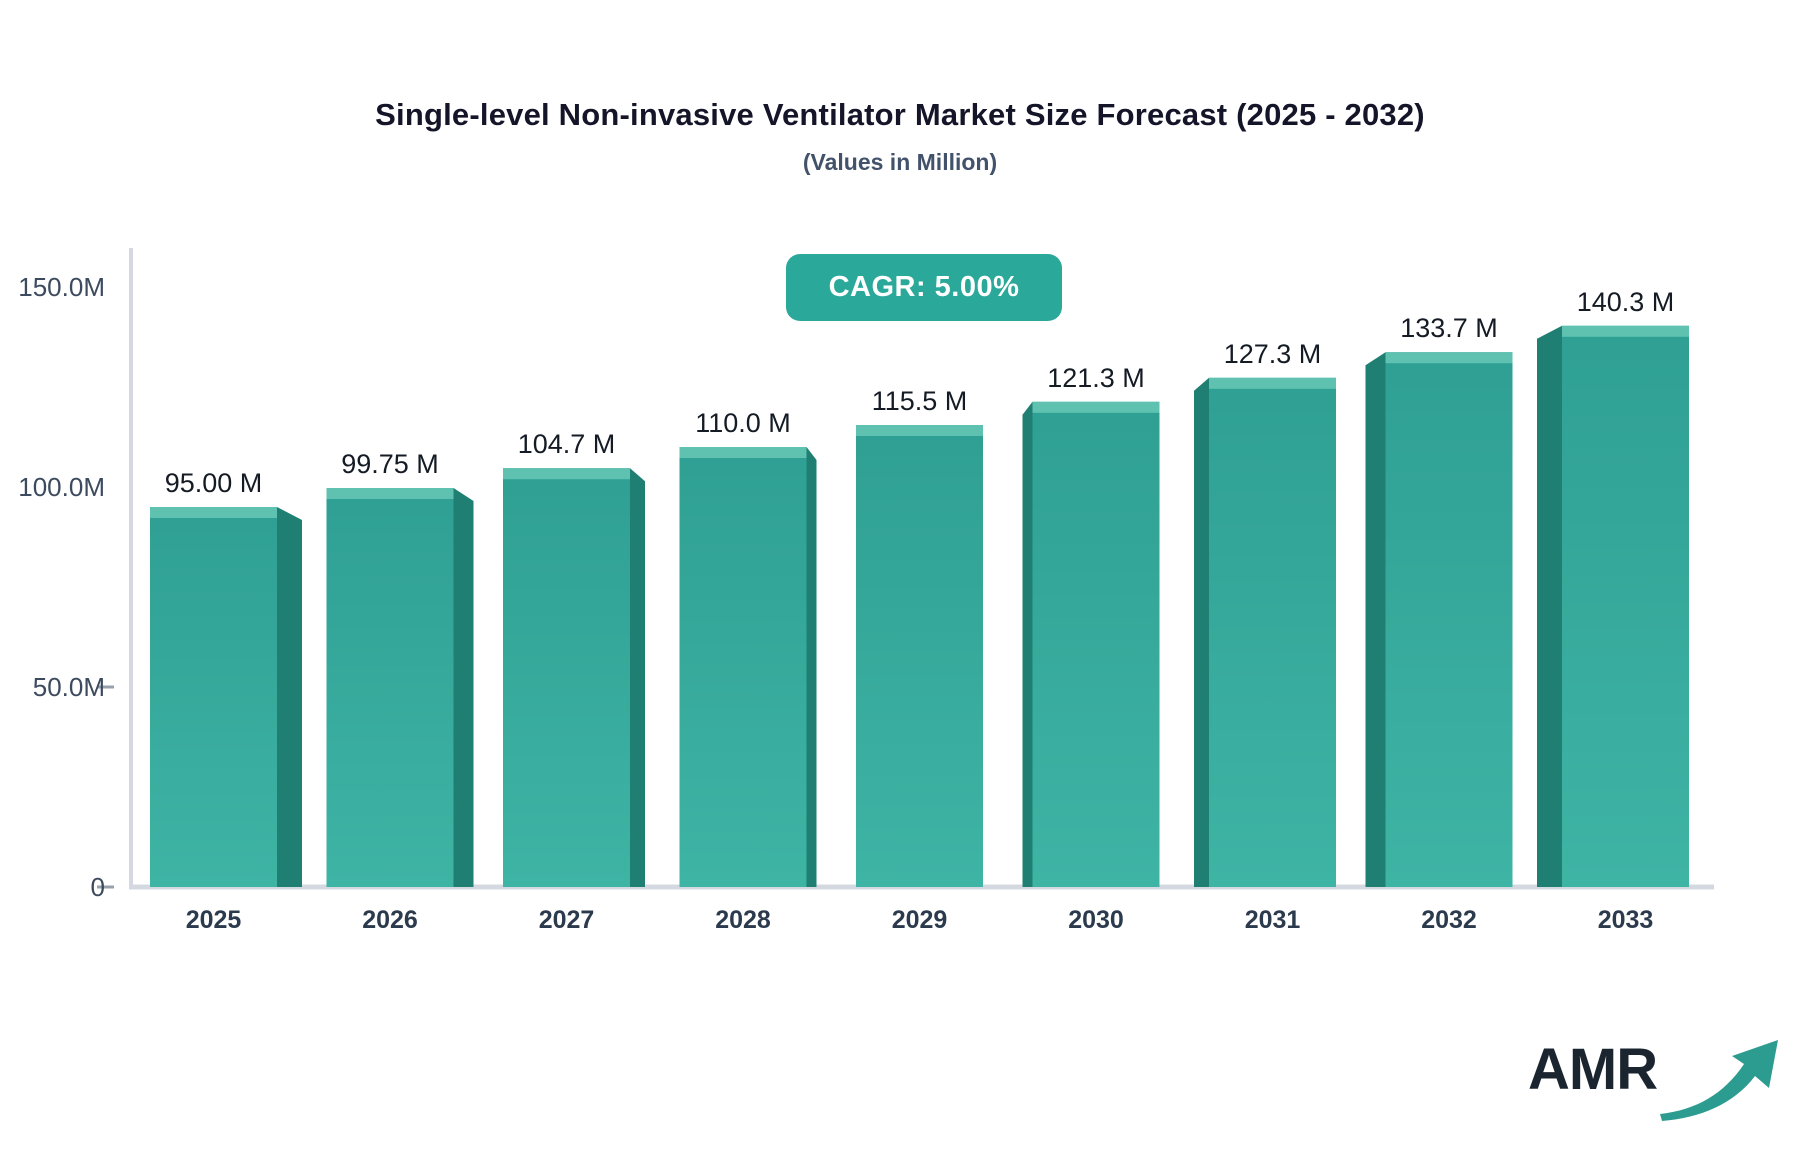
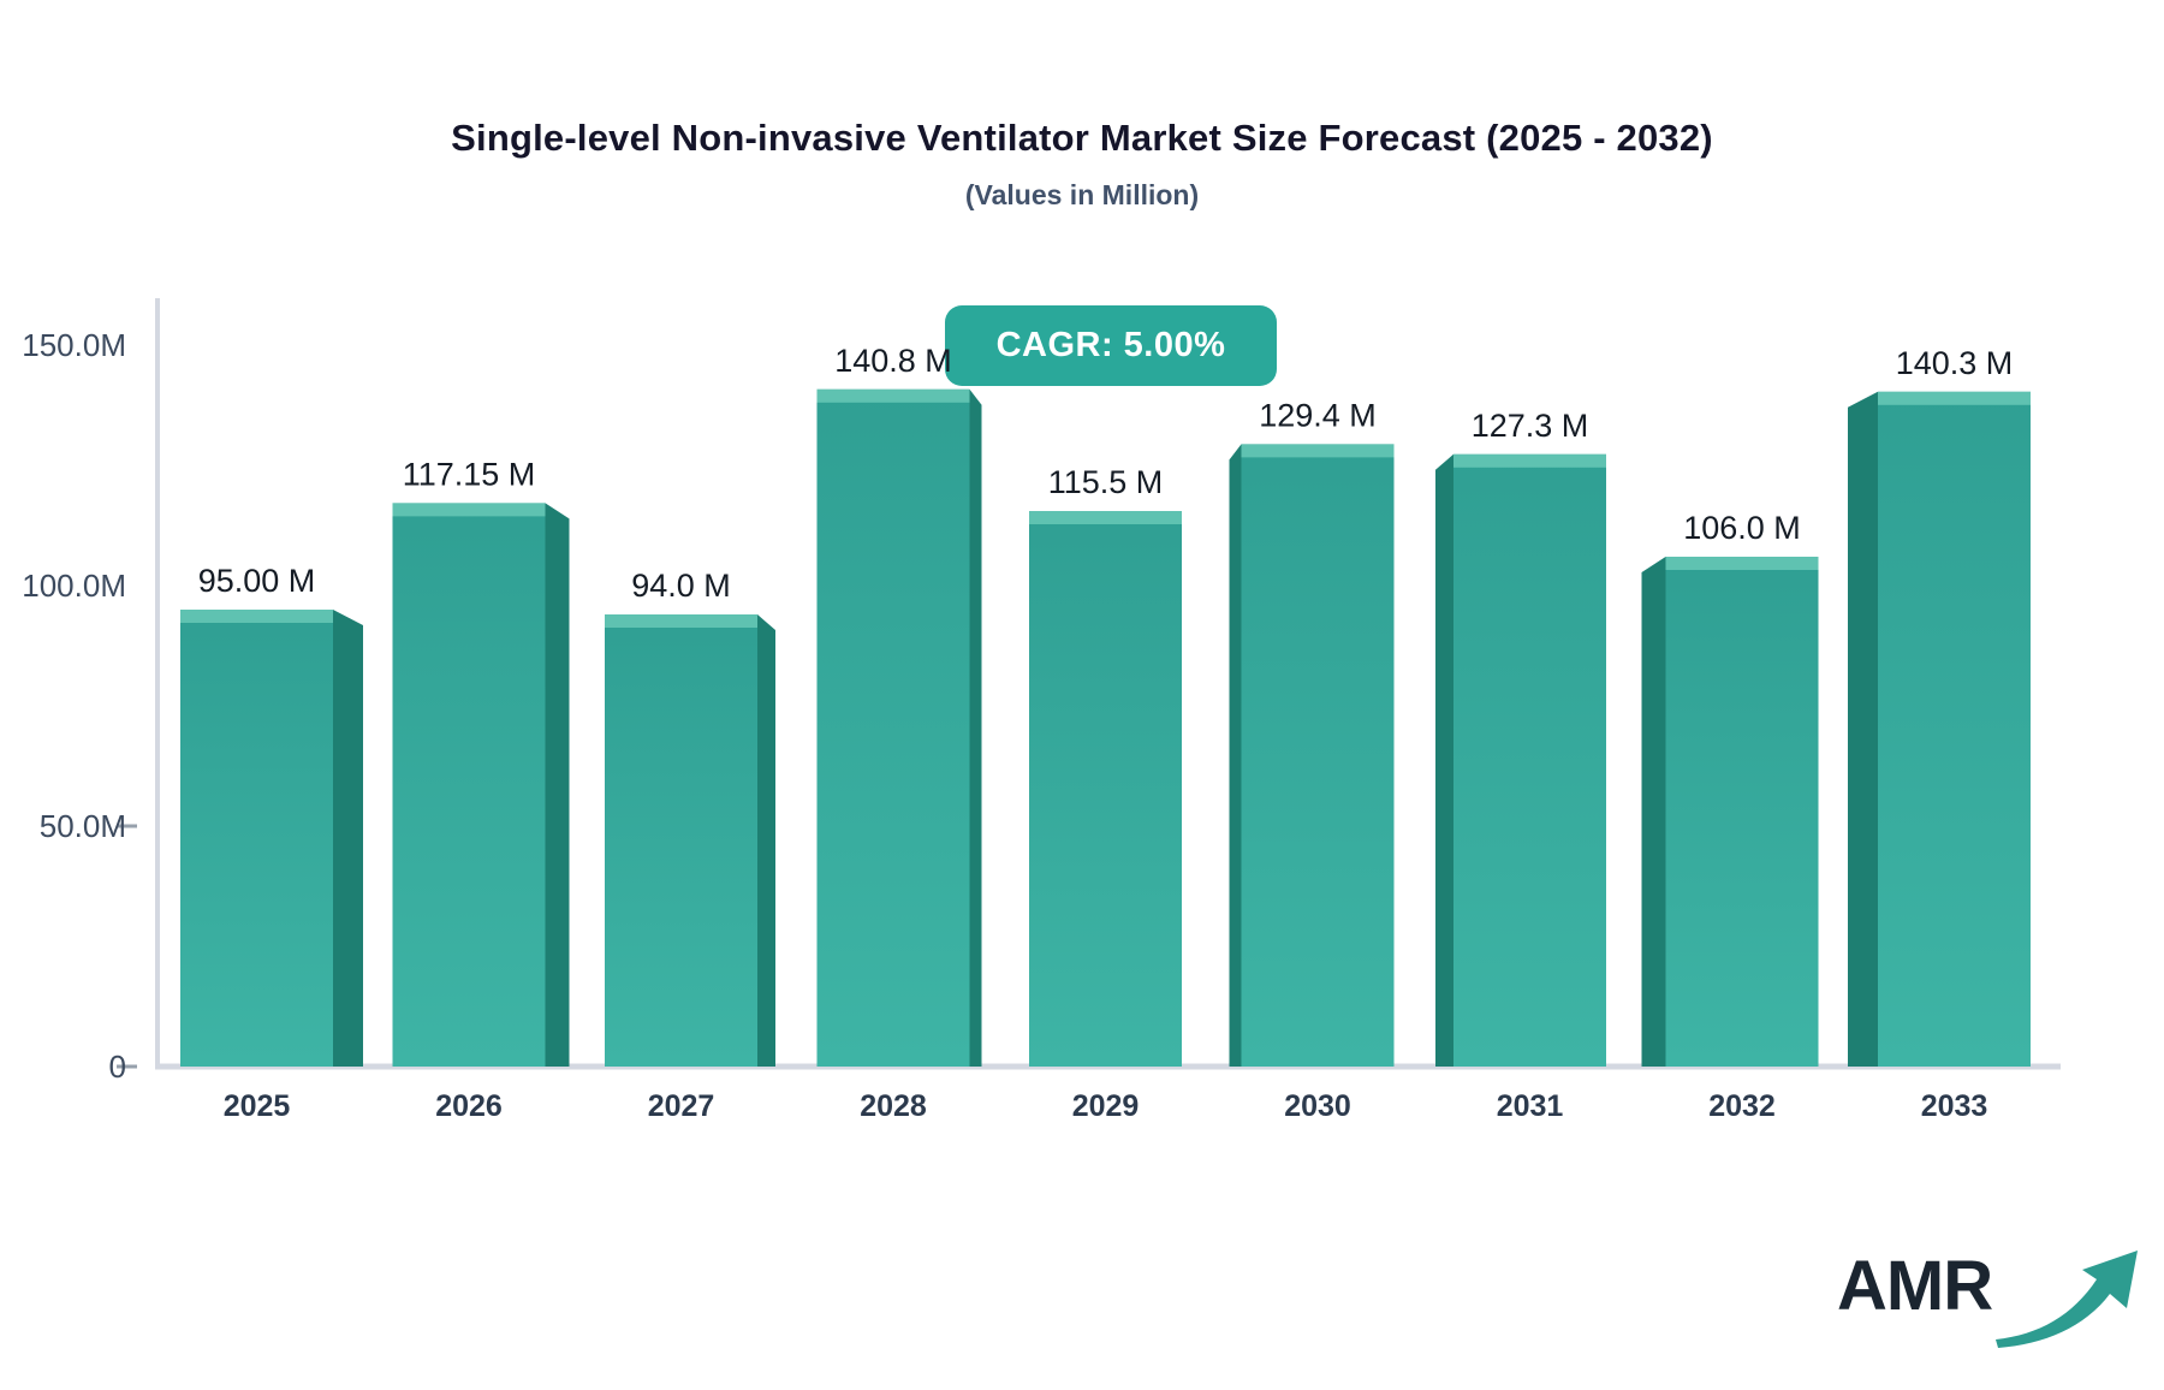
2026: 99.75 -> 117.15
2027: 104.7 -> 94.0
2028: 110.0 -> 140.8
2030: 121.3 -> 129.4
2032: 133.7 -> 106.0
